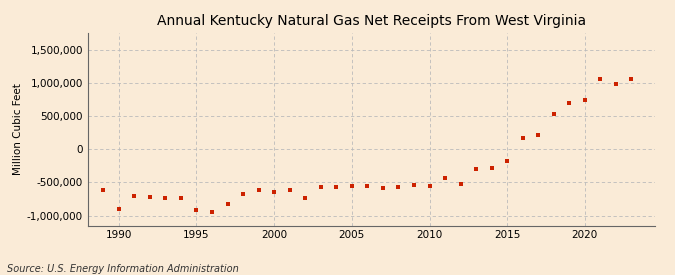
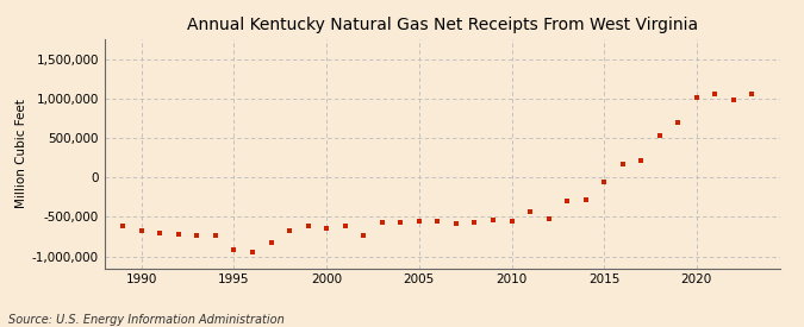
1990: -900,000 -> -680,000
2015: -180,000 -> -60,000
2020: 740,000 -> 1,010,000
